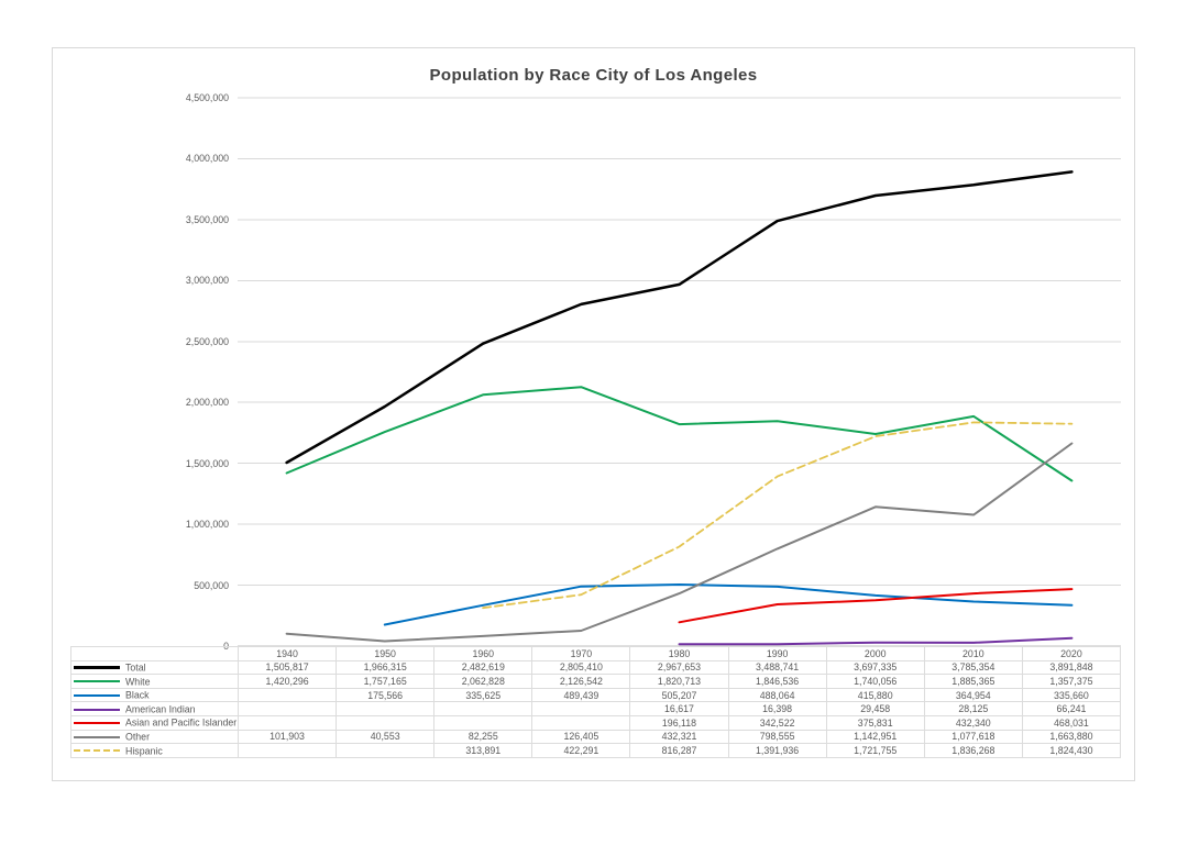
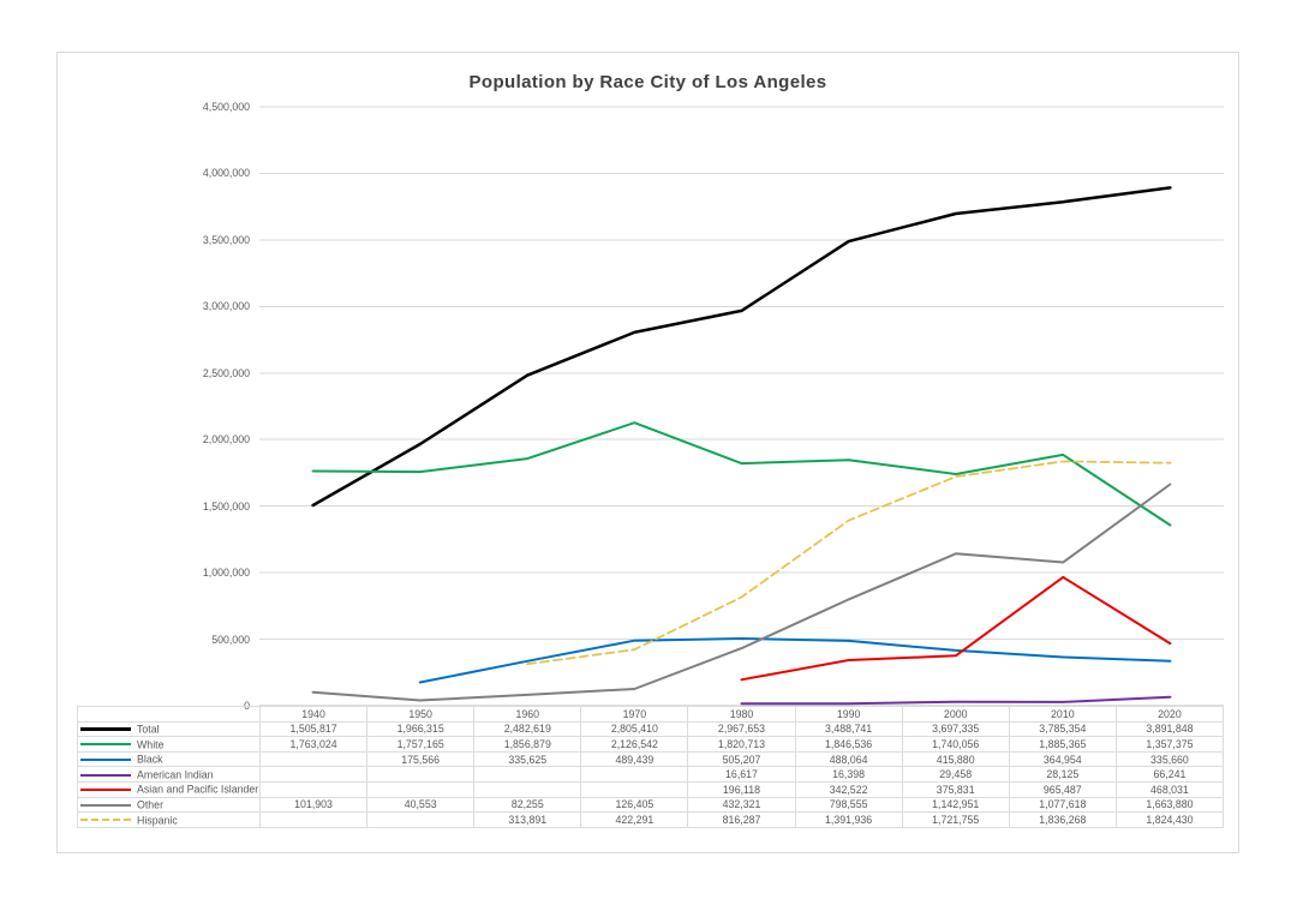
White/1940: 1,420,296 -> 1,763,024
White/1960: 2,062,828 -> 1,856,879
Asian and Pacific Islander/2010: 432,340 -> 965,487
